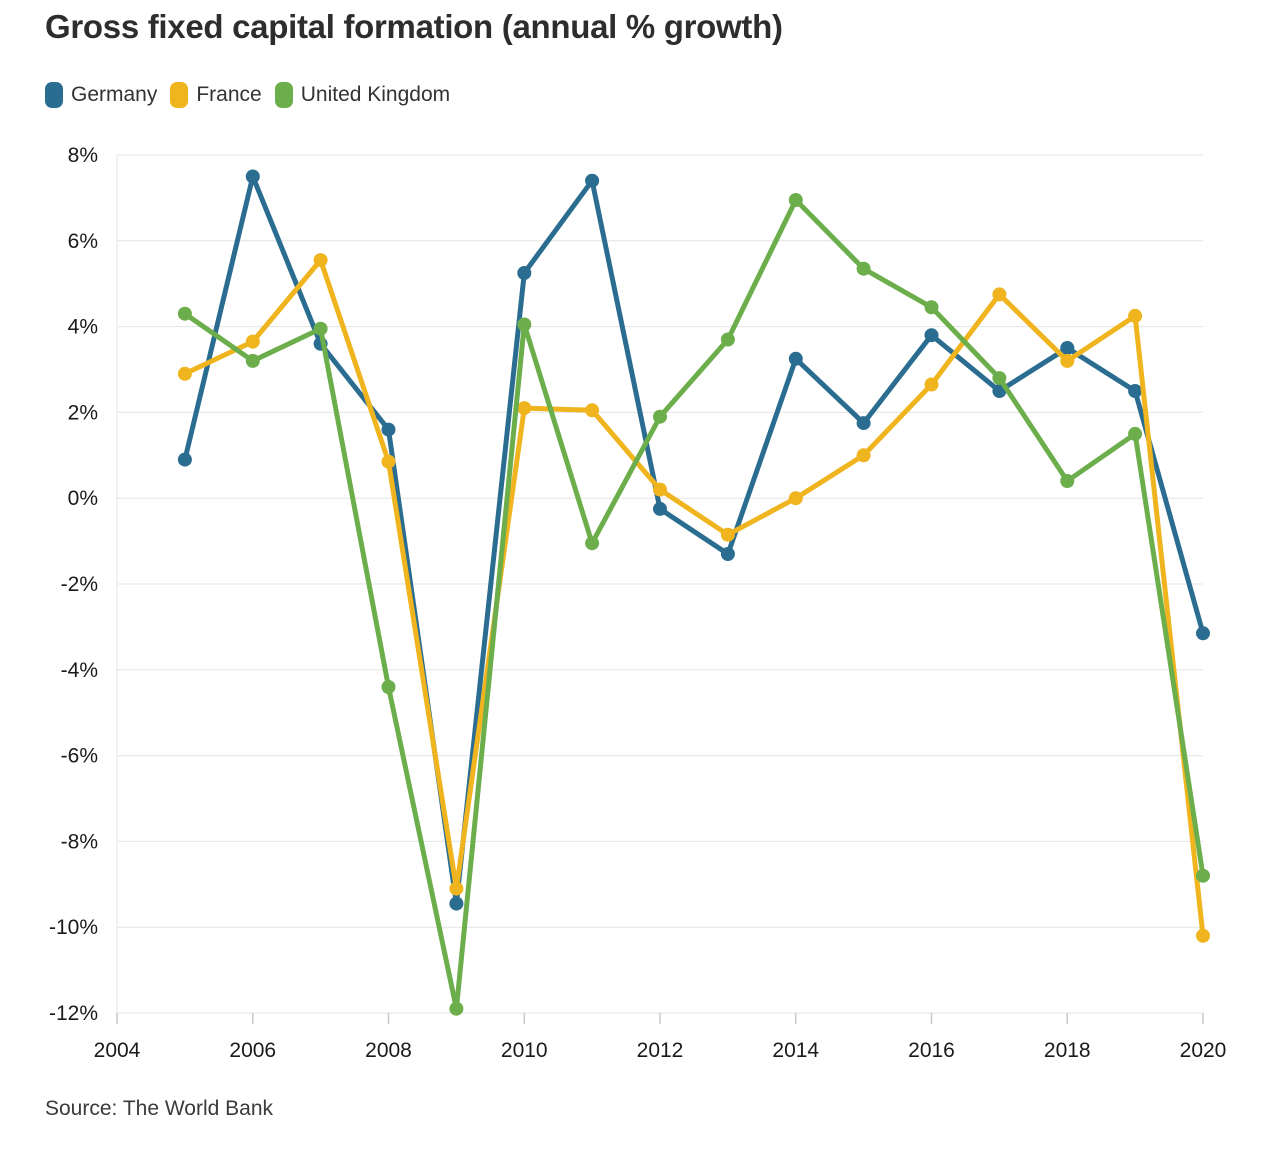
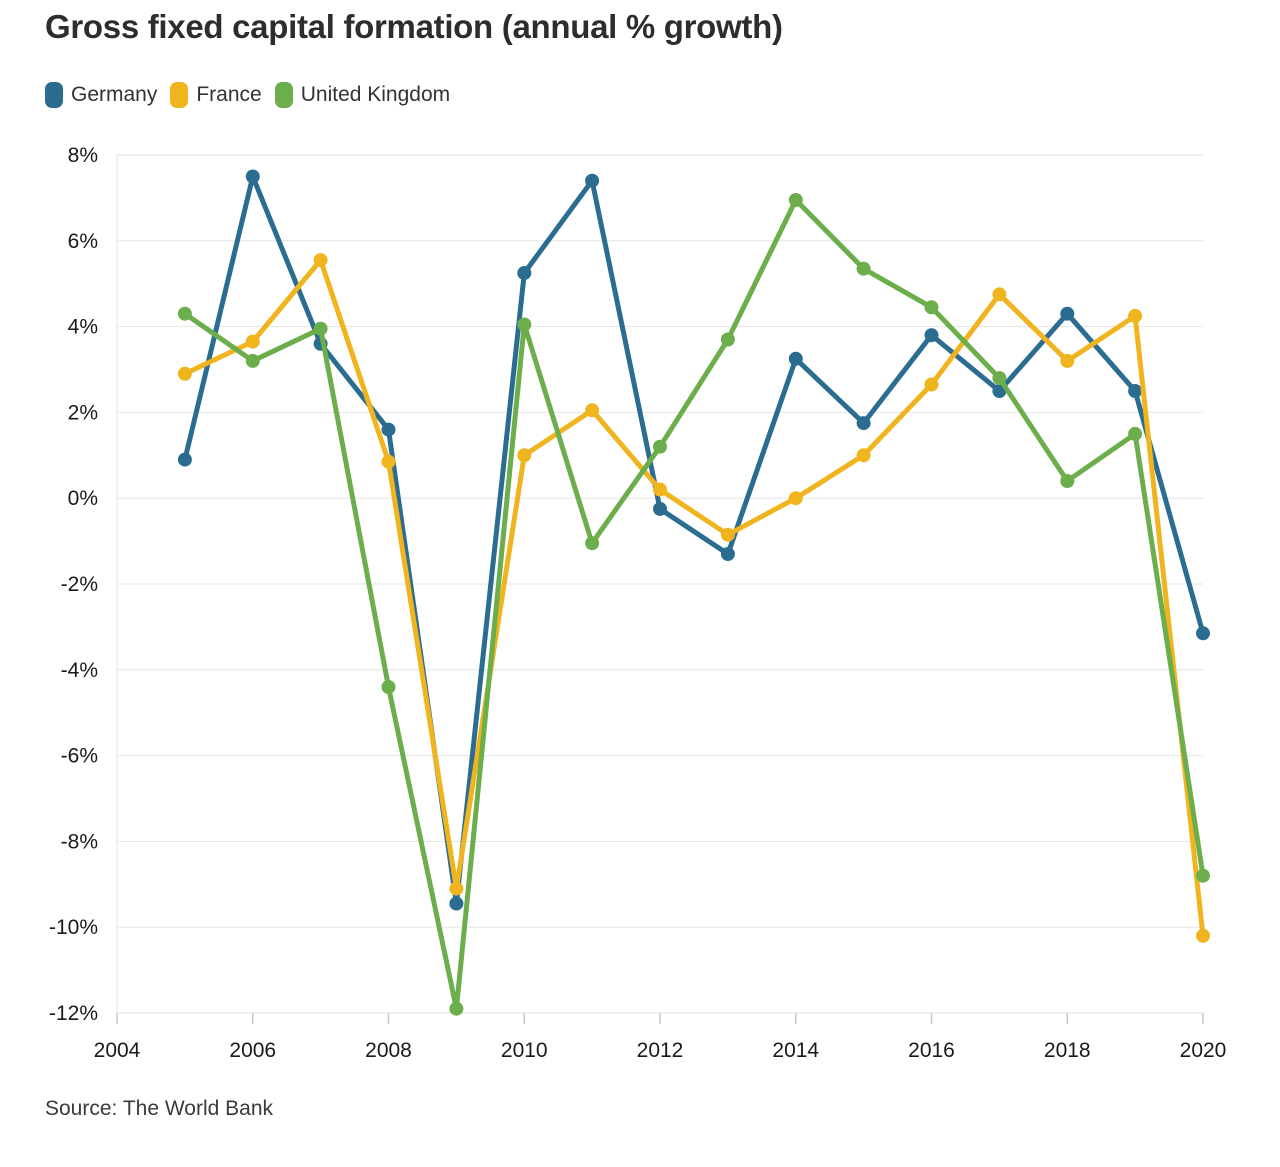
France/2010: 2.1% -> 1.0%
United Kingdom/2012: 1.9% -> 1.2%
Germany/2018: 3.5% -> 4.3%
